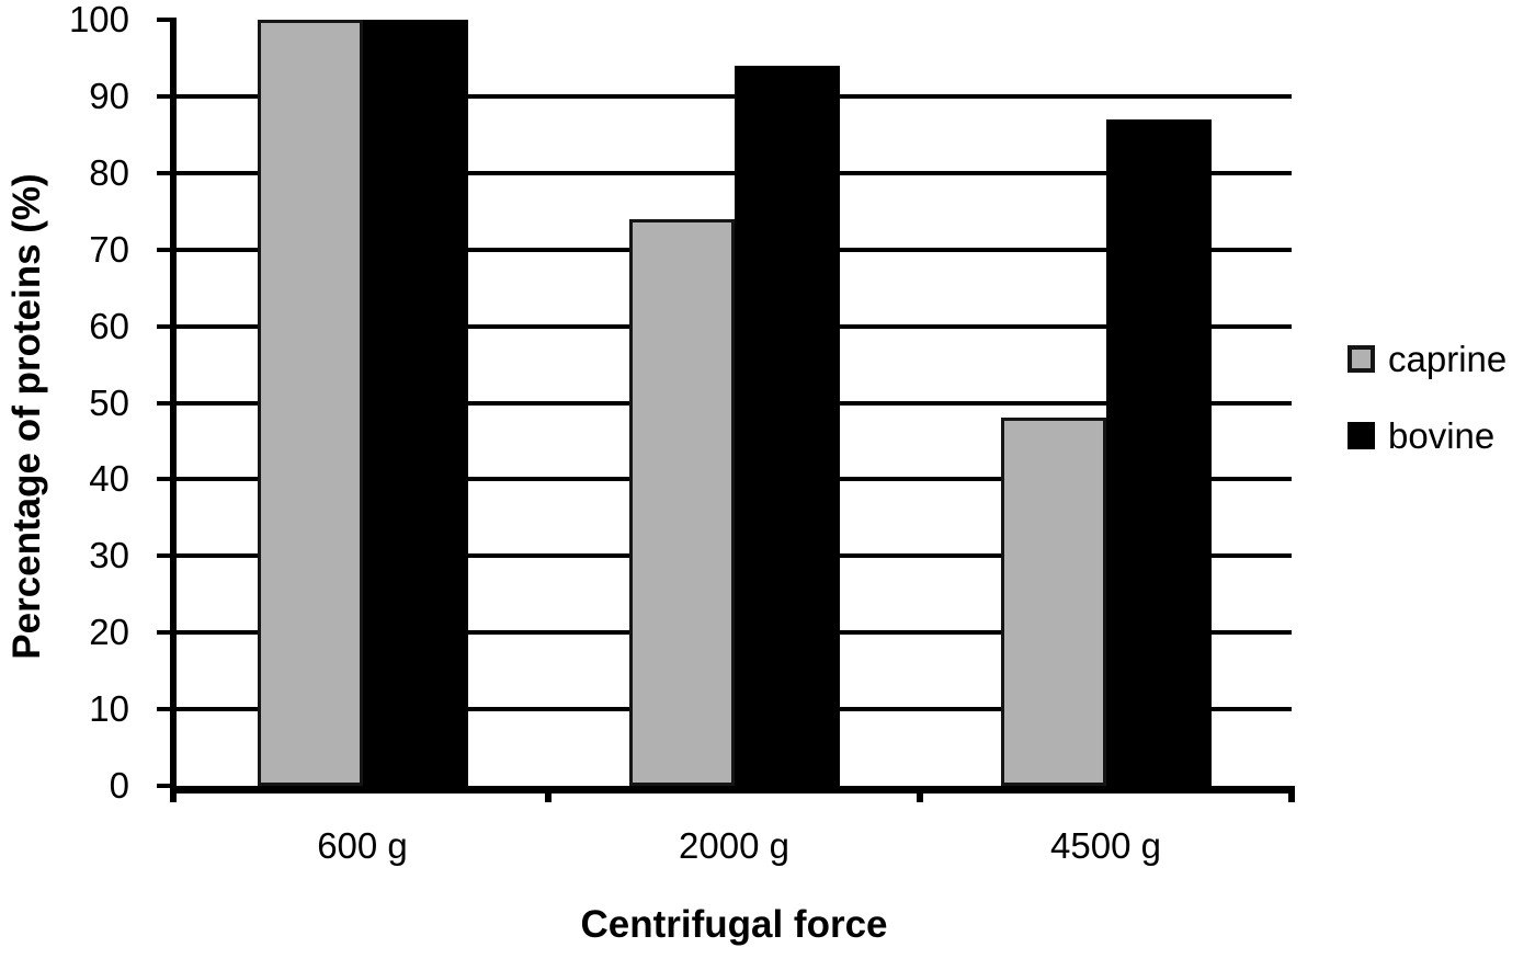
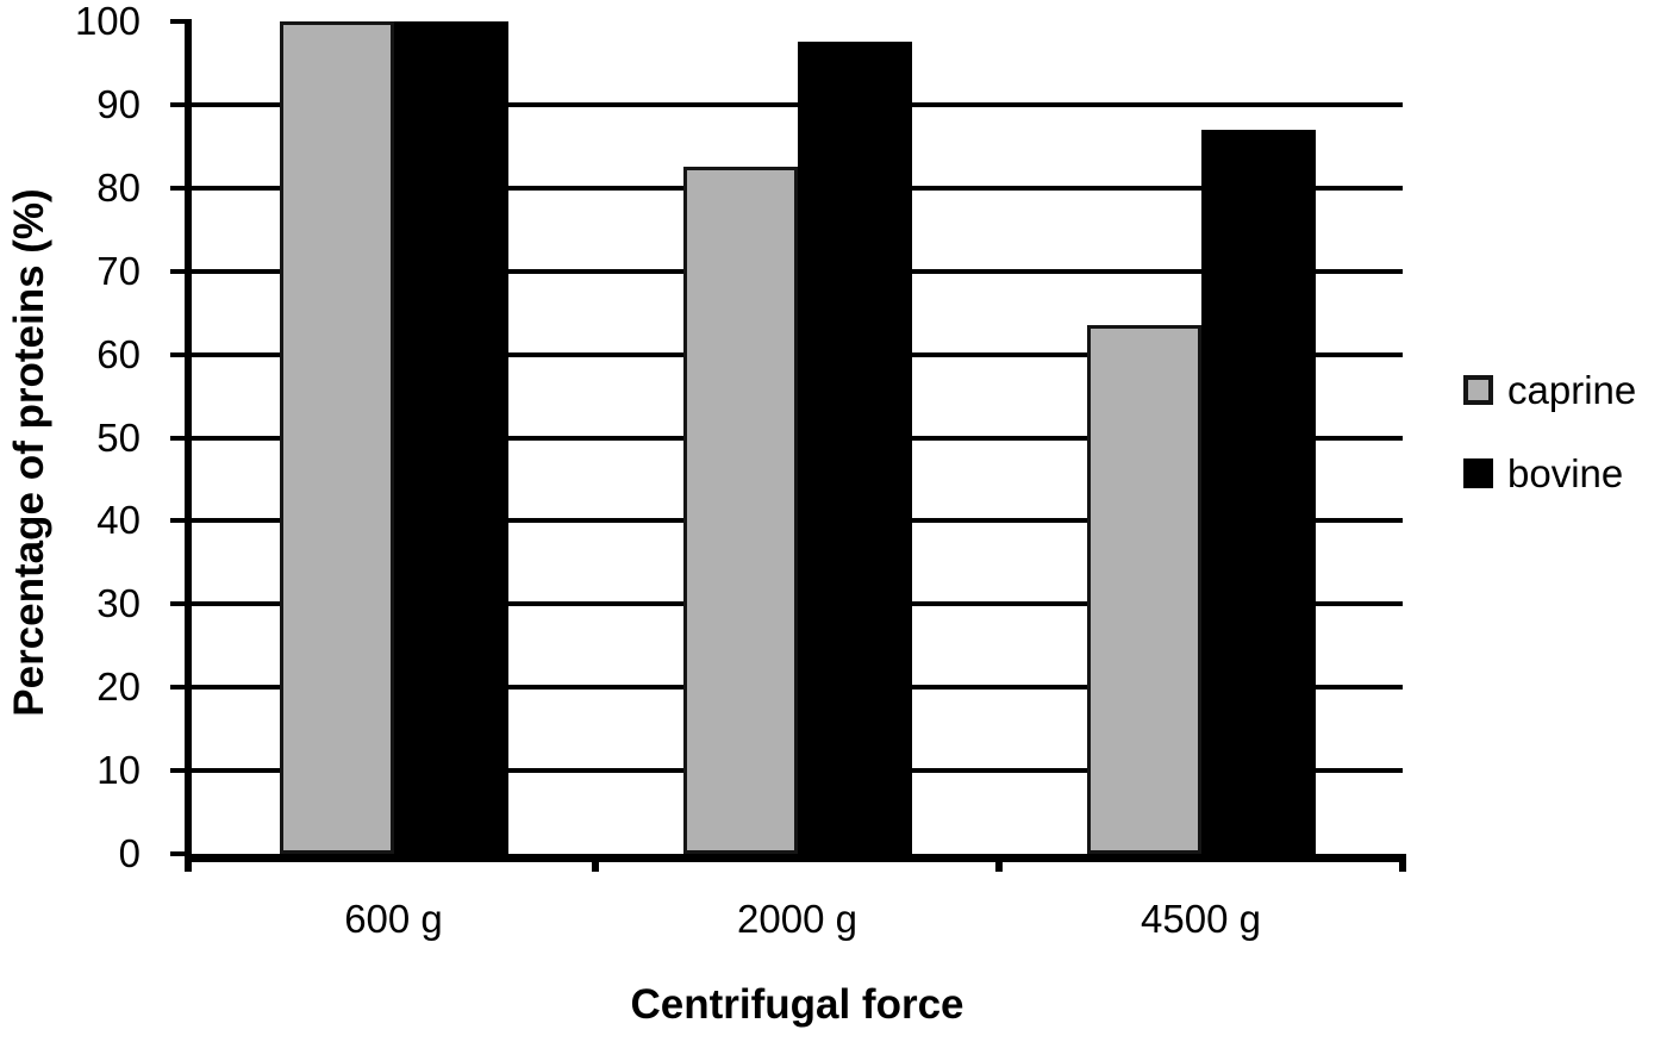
caprine/2000 g: 74 -> 82
bovine/2000 g: 94 -> 98
caprine/4500 g: 48 -> 64
